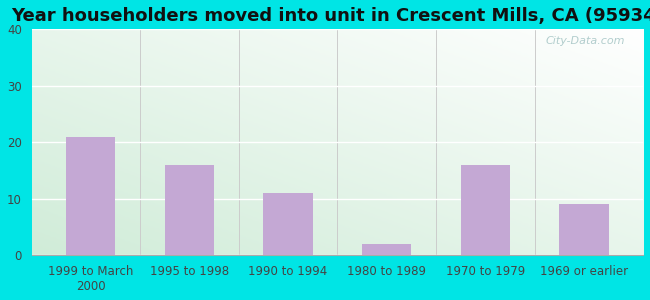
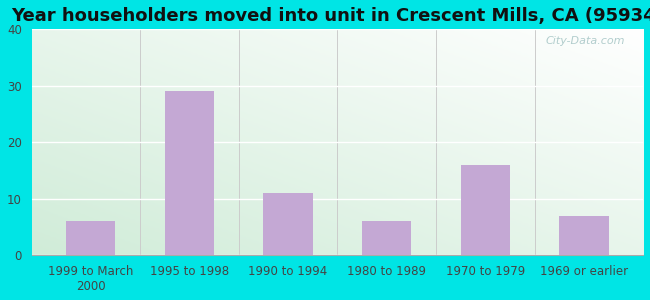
1999 to March 2000: 21 -> 6
1995 to 1998: 16 -> 29
1980 to 1989: 2 -> 6
1969 or earlier: 9 -> 7
